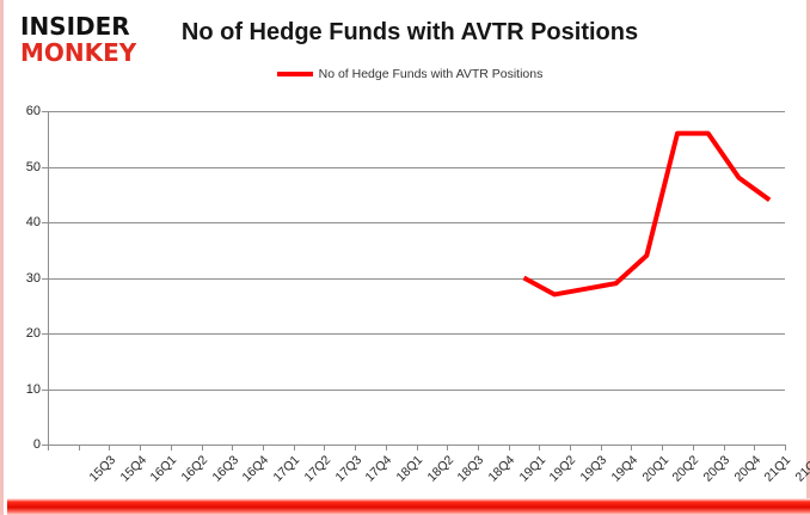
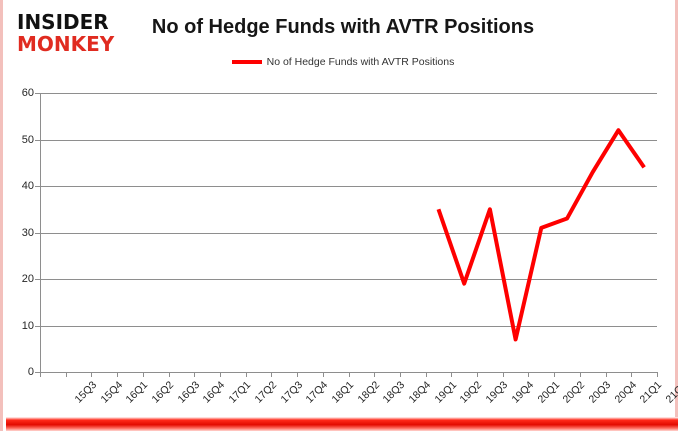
19Q2: 30 -> 35
19Q3: 27 -> 19
19Q4: 28 -> 35
20Q1: 29 -> 7
20Q2: 34 -> 31
20Q3: 56 -> 33
20Q4: 56 -> 43
21Q1: 48 -> 52
